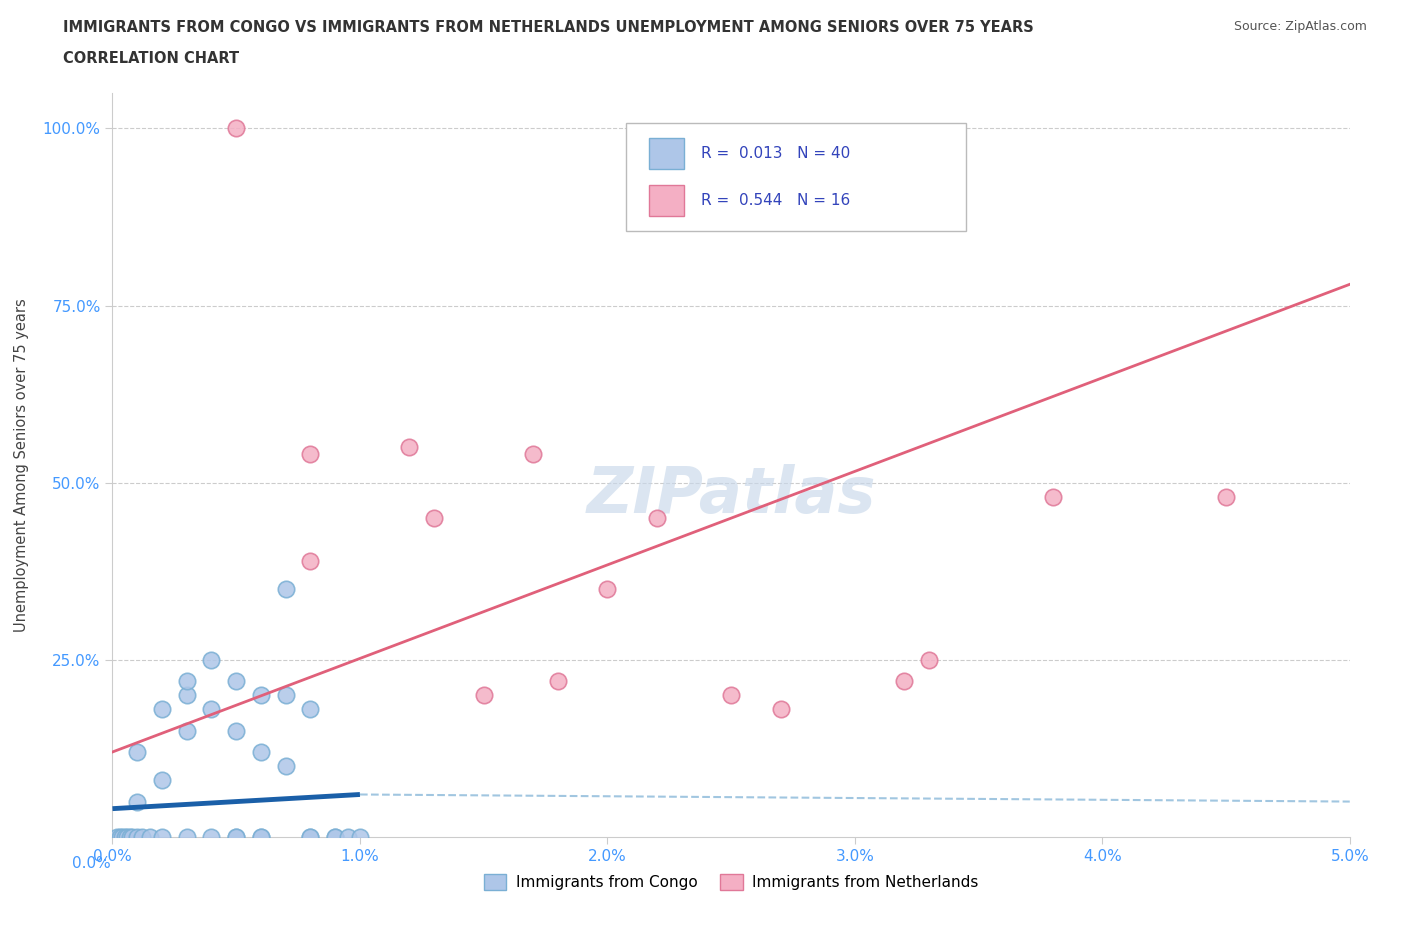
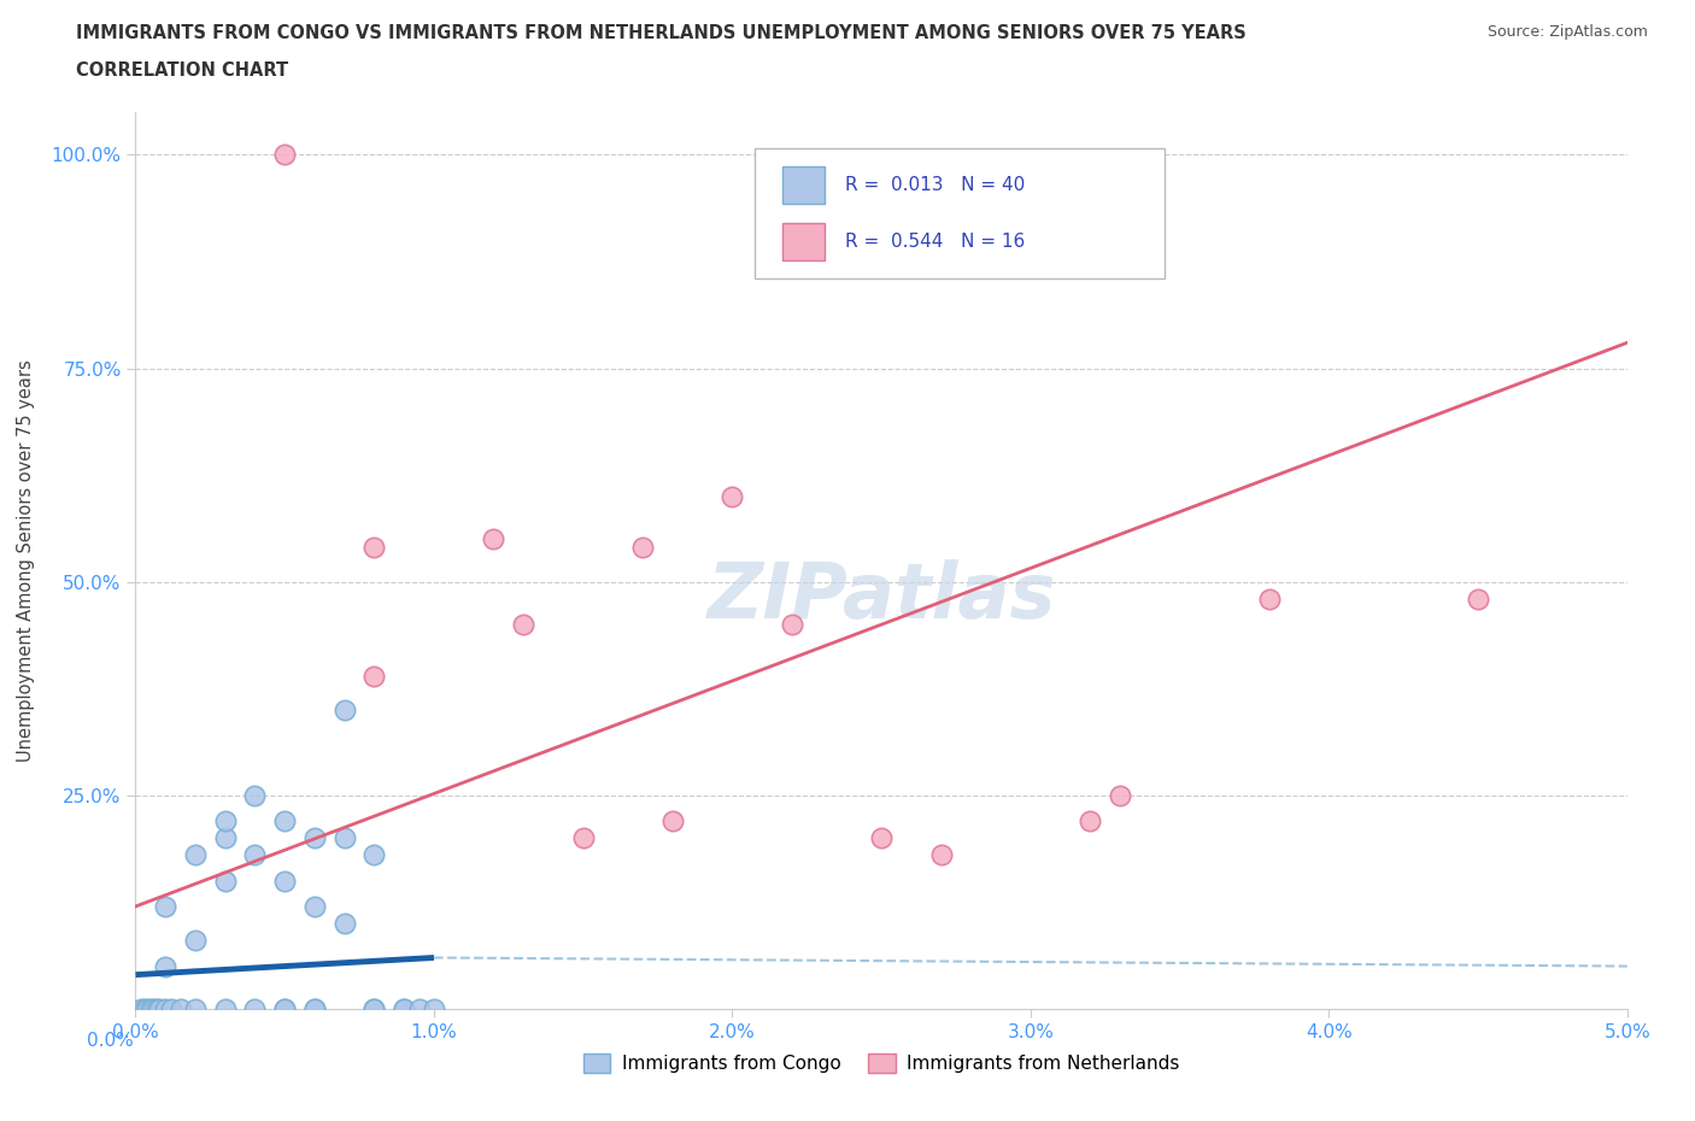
Immigrants from Netherlands/2.0%: 35% -> 60%
